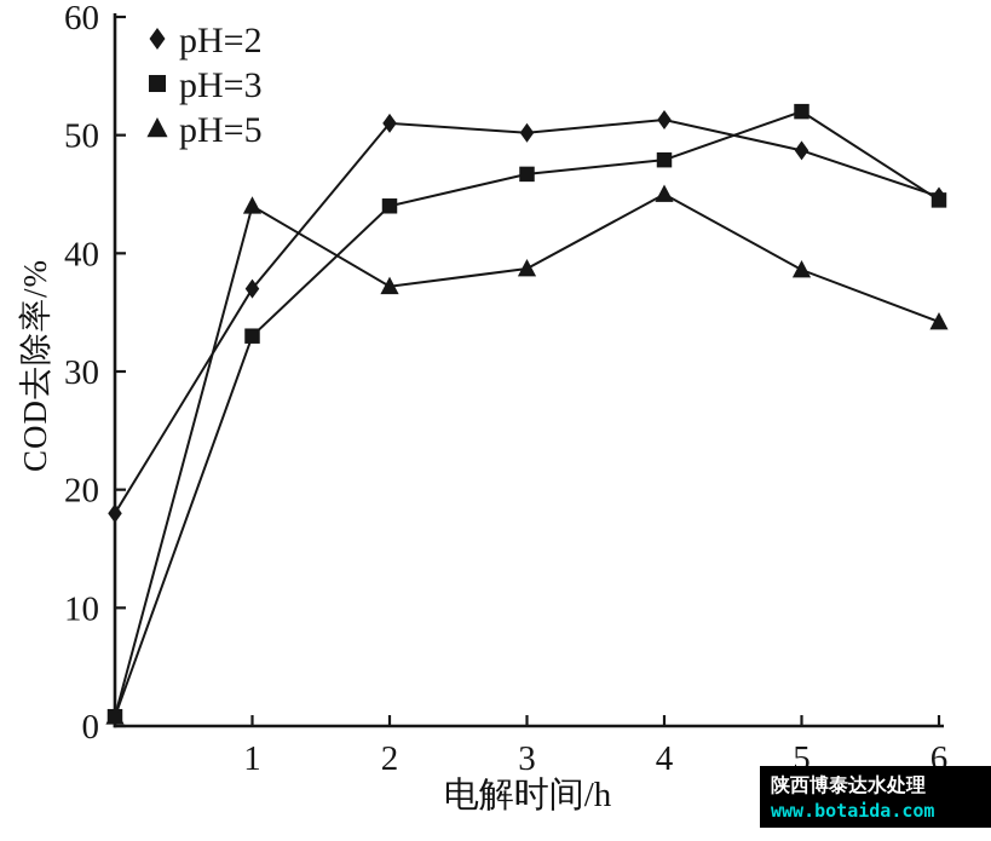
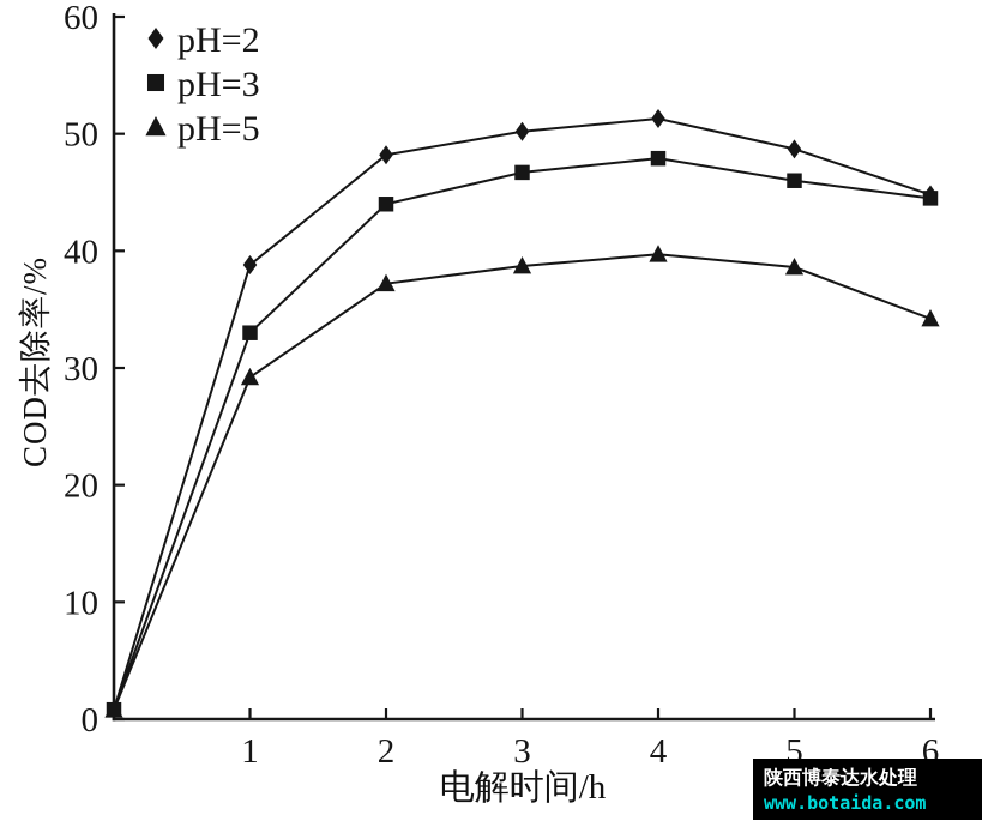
pH=2/0: 18 -> 1
pH=2/1: 37 -> 39
pH=5/1: 44 -> 29
pH=2/2: 51 -> 48
pH=5/4: 45 -> 40
pH=3/5: 52 -> 46
